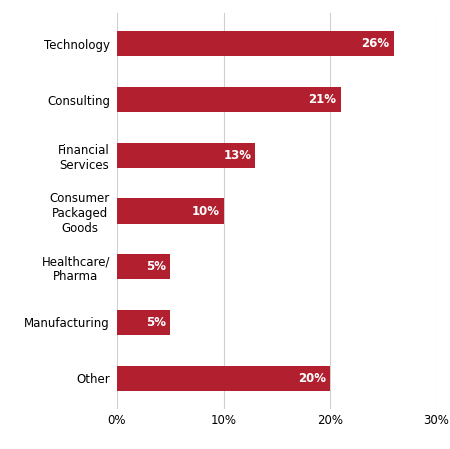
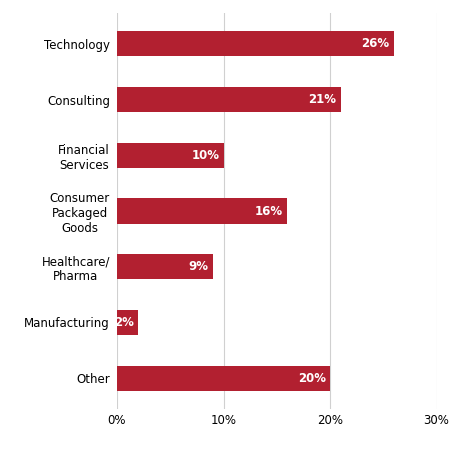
Financial Services: 13% -> 10%
Consumer Packaged Goods: 10% -> 16%
Healthcare/ Pharma: 5% -> 9%
Manufacturing: 5% -> 2%
